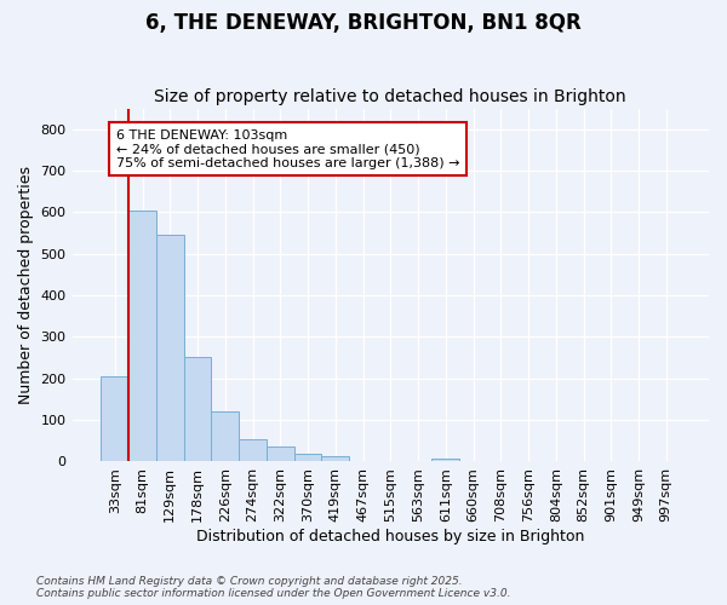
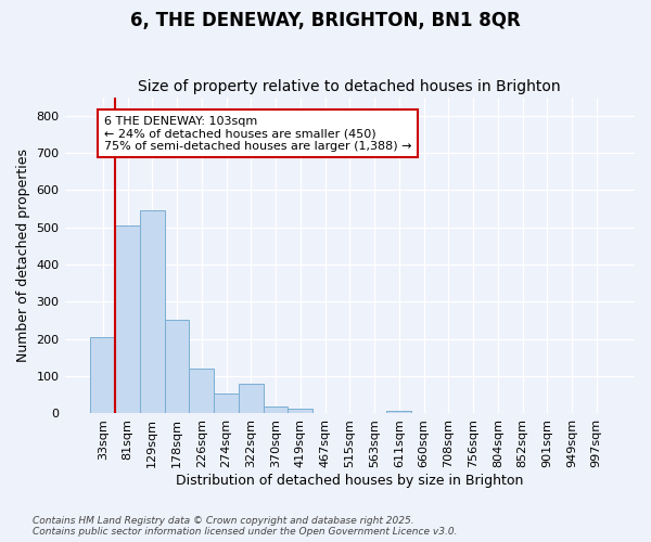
81sqm: 605 -> 505
322sqm: 35 -> 80
